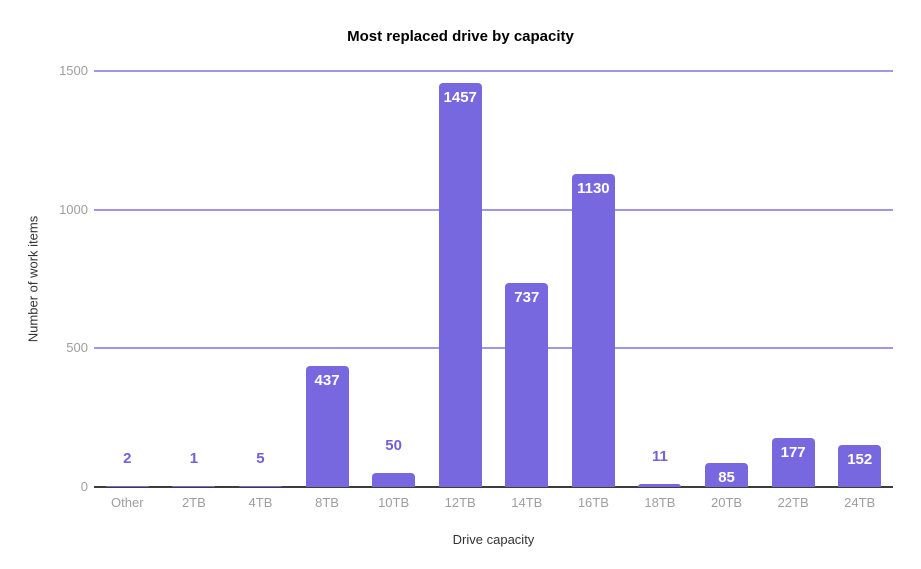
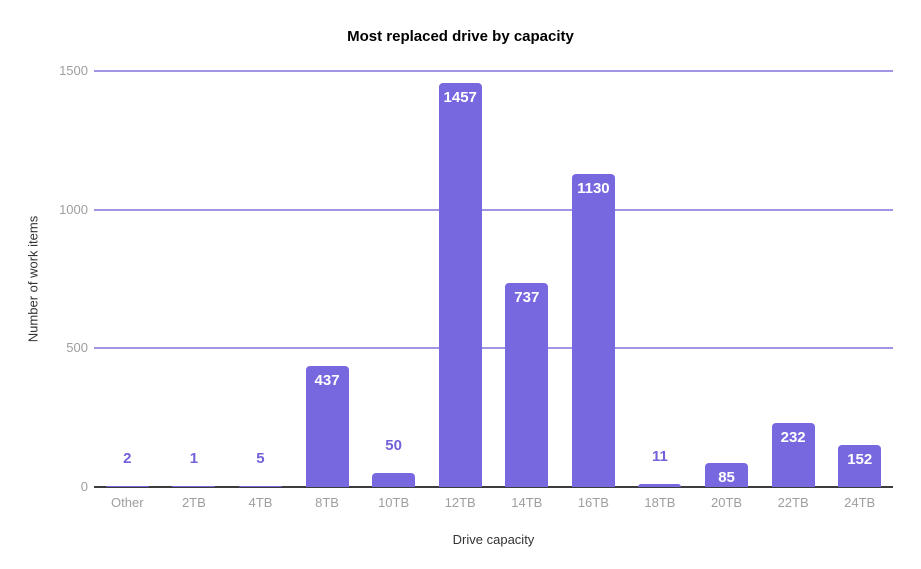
22TB: 177 -> 232
